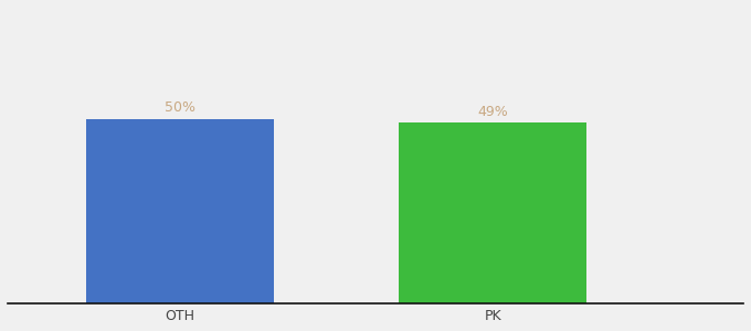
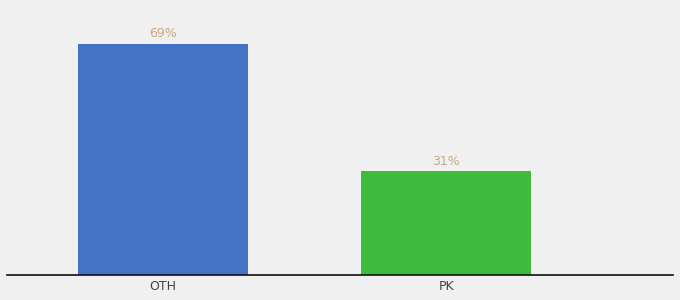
OTH: 50% -> 69%
PK: 49% -> 31%
